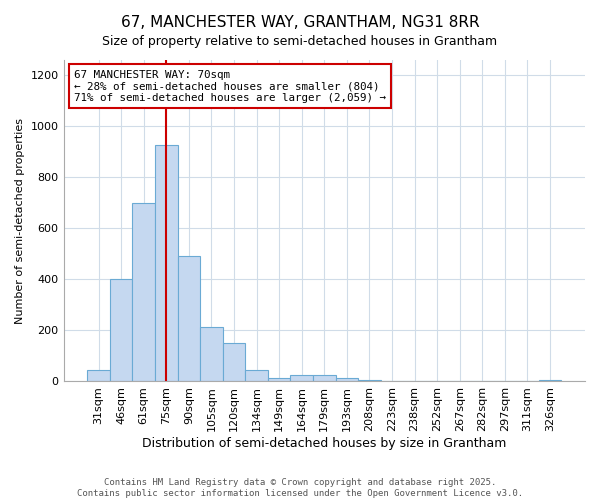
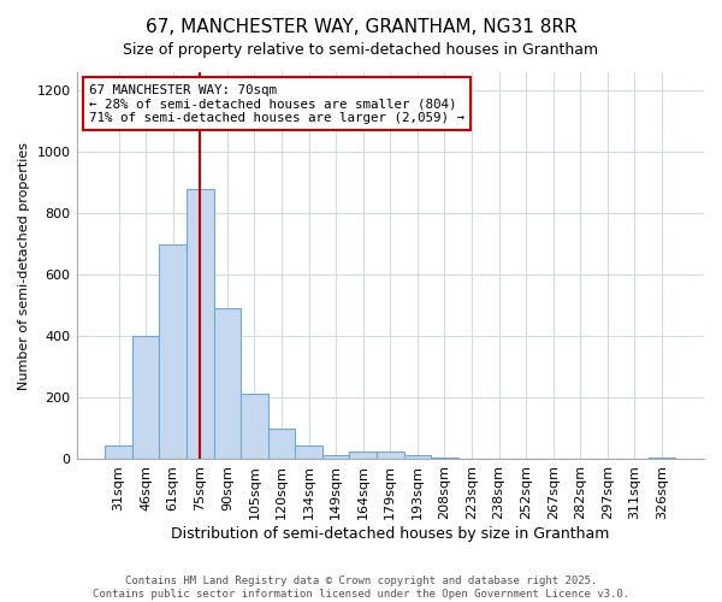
75sqm: 925 -> 880
120sqm: 150 -> 100
